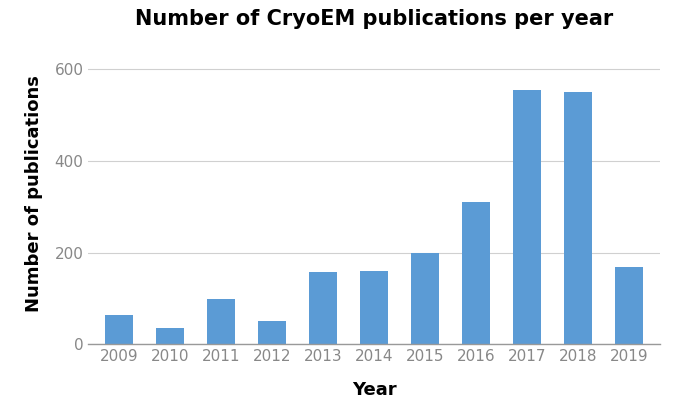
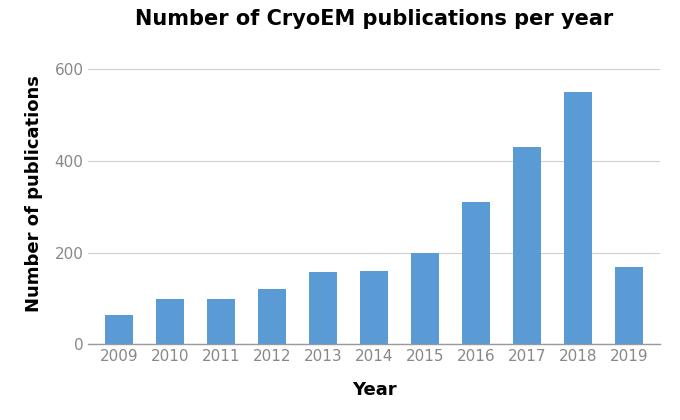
2010: 35 -> 100
2012: 50 -> 120
2017: 555 -> 430
